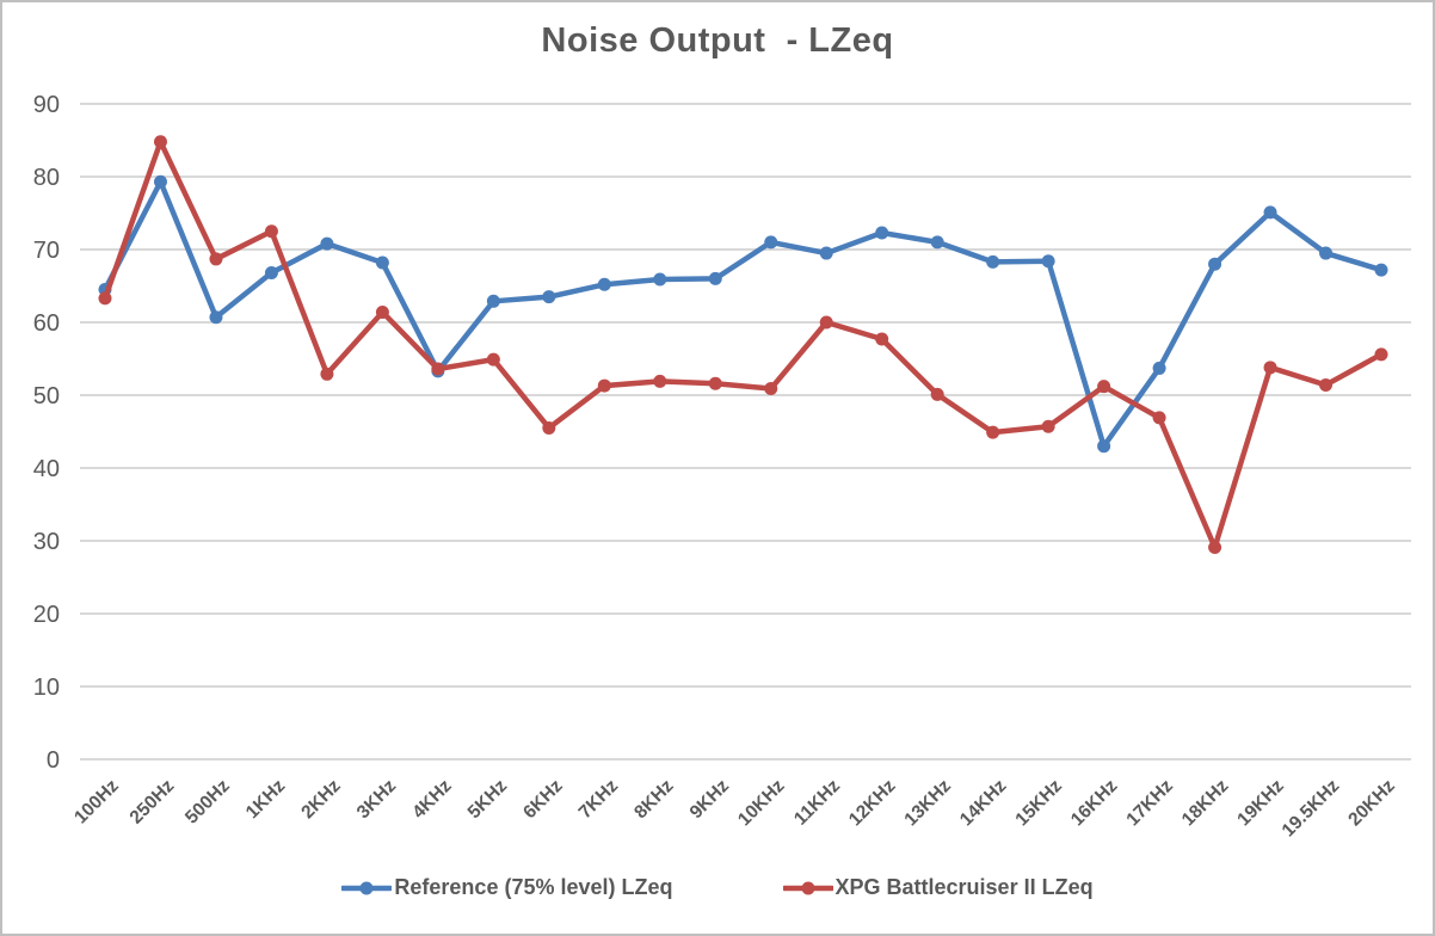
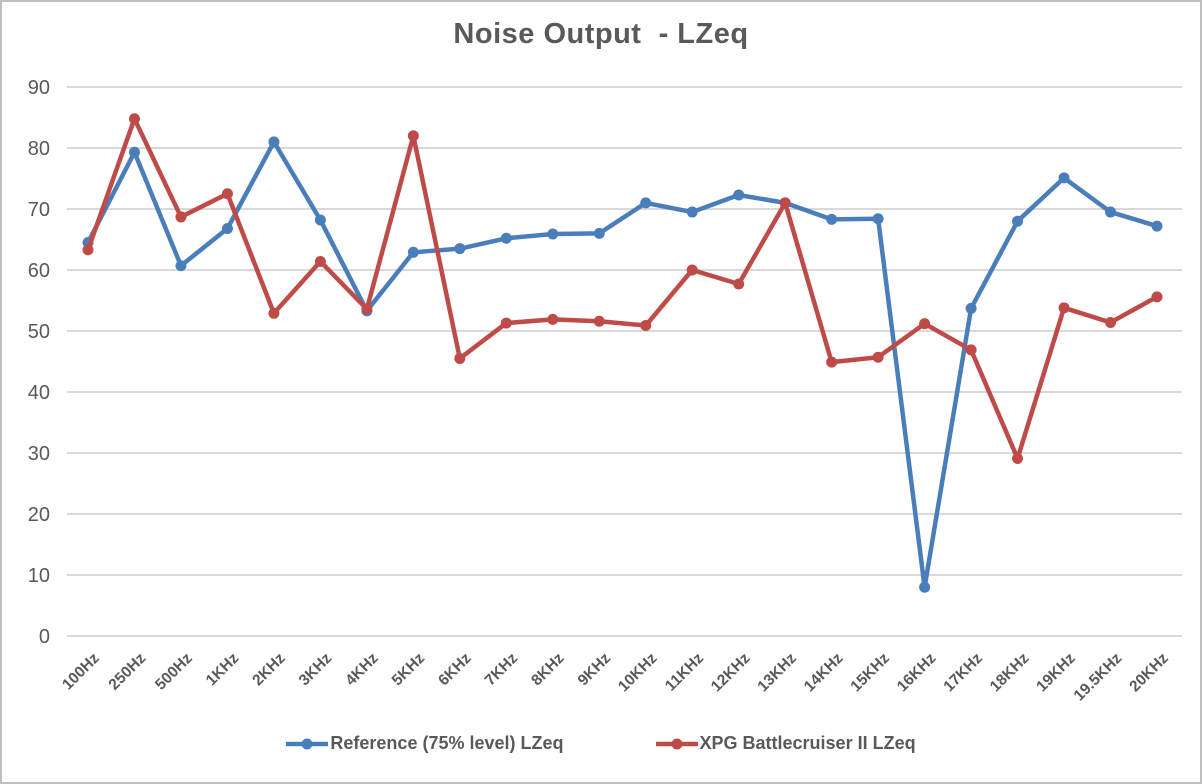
Reference (75% level) LZeq/2KHz: 71 -> 81
XPG Battlecruiser II LZeq/5KHz: 55 -> 82
XPG Battlecruiser II LZeq/13KHz: 50 -> 71
Reference (75% level) LZeq/16KHz: 43 -> 8
